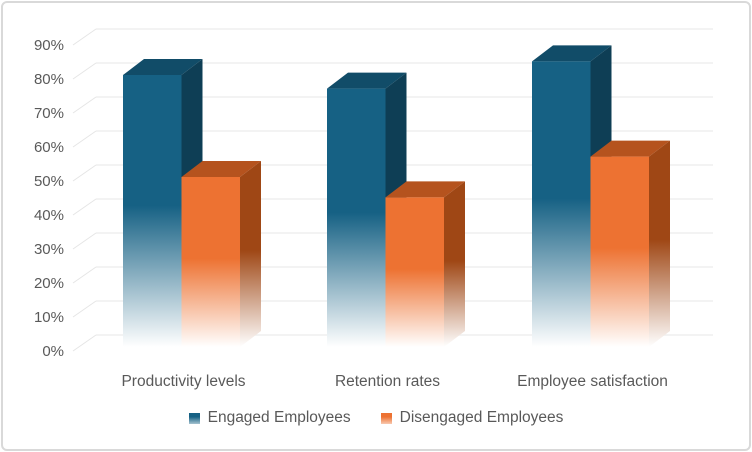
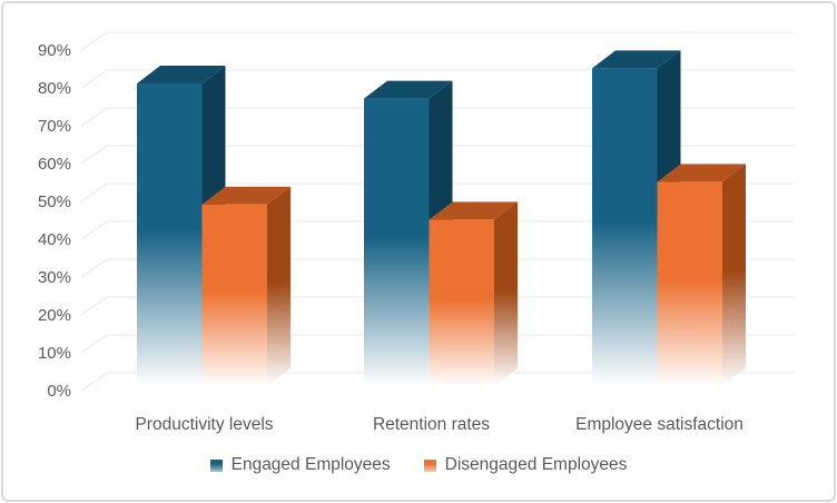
Disengaged Employees/Productivity levels: 50% -> 48%
Disengaged Employees/Employee satisfaction: 56% -> 54%
